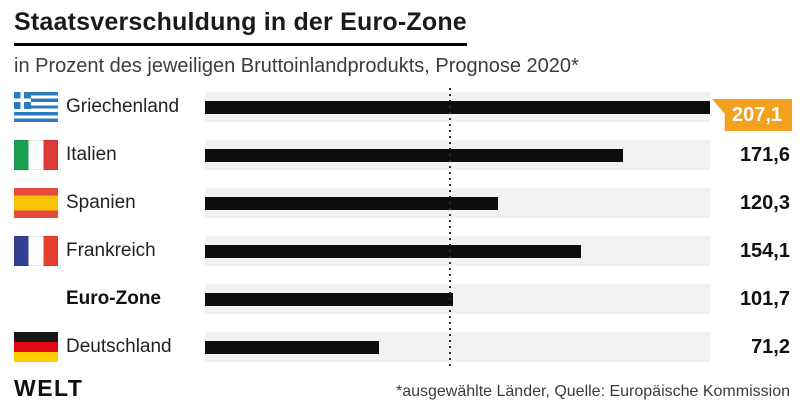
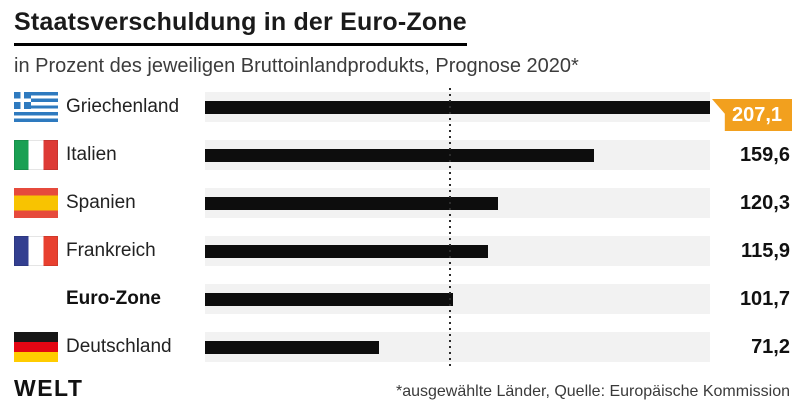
Italien: 171,6 -> 159,6
Frankreich: 154,1 -> 115,9
